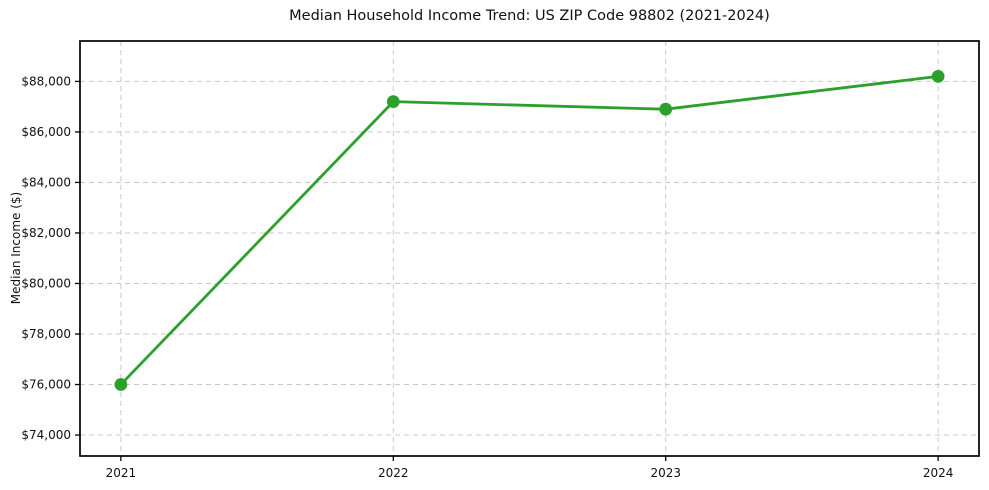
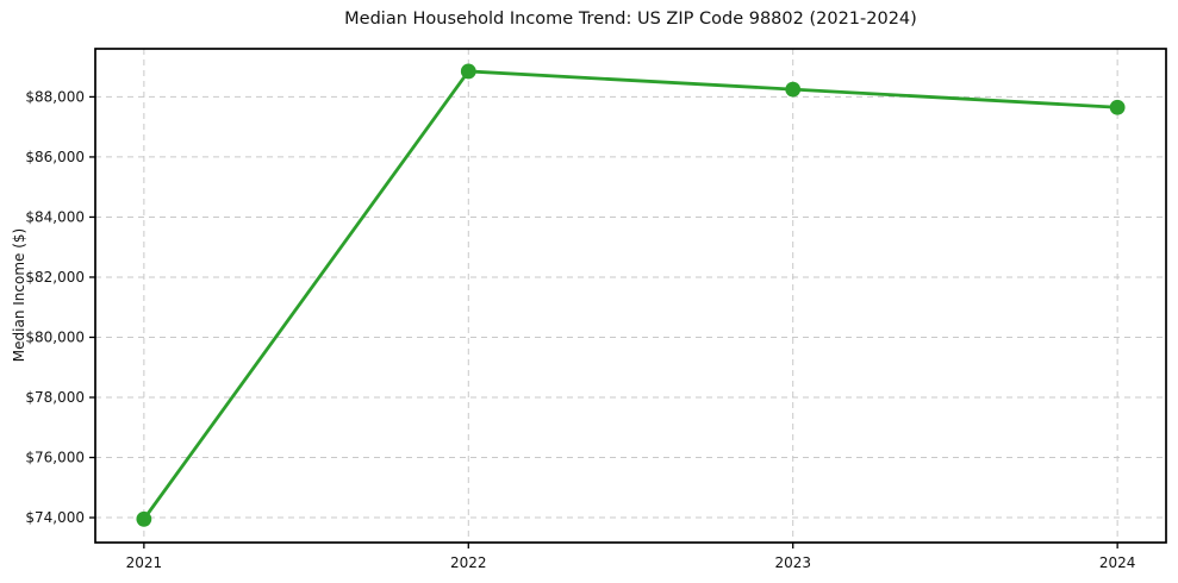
2021: $76000 -> $74000
2022: $87200 -> $88800
2023: $86900 -> $88200
2024: $88200 -> $87600
